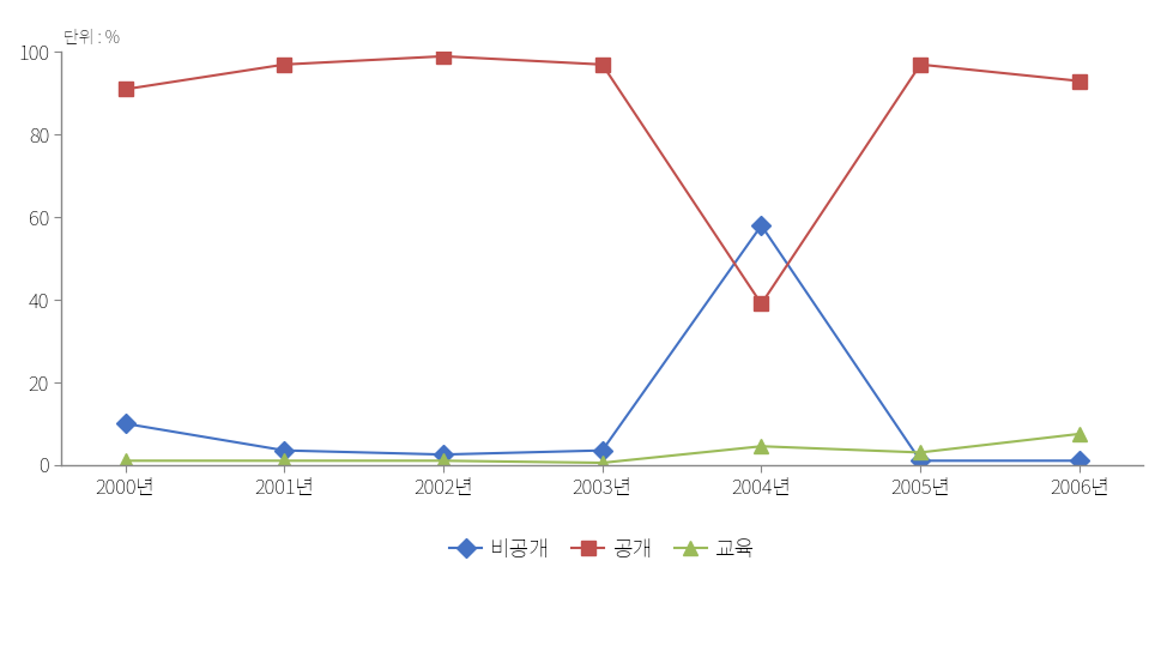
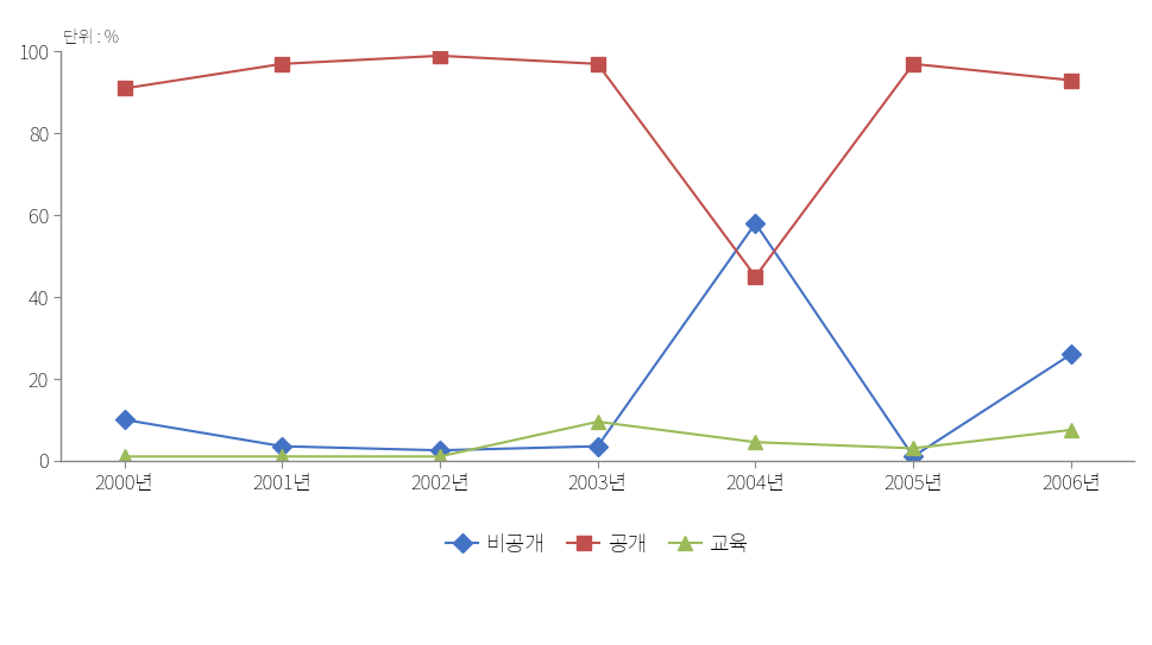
교육/2003년: 0.5 -> 9.5
공개/2004년: 39 -> 45
비공개/2006년: 1.0 -> 26.0
